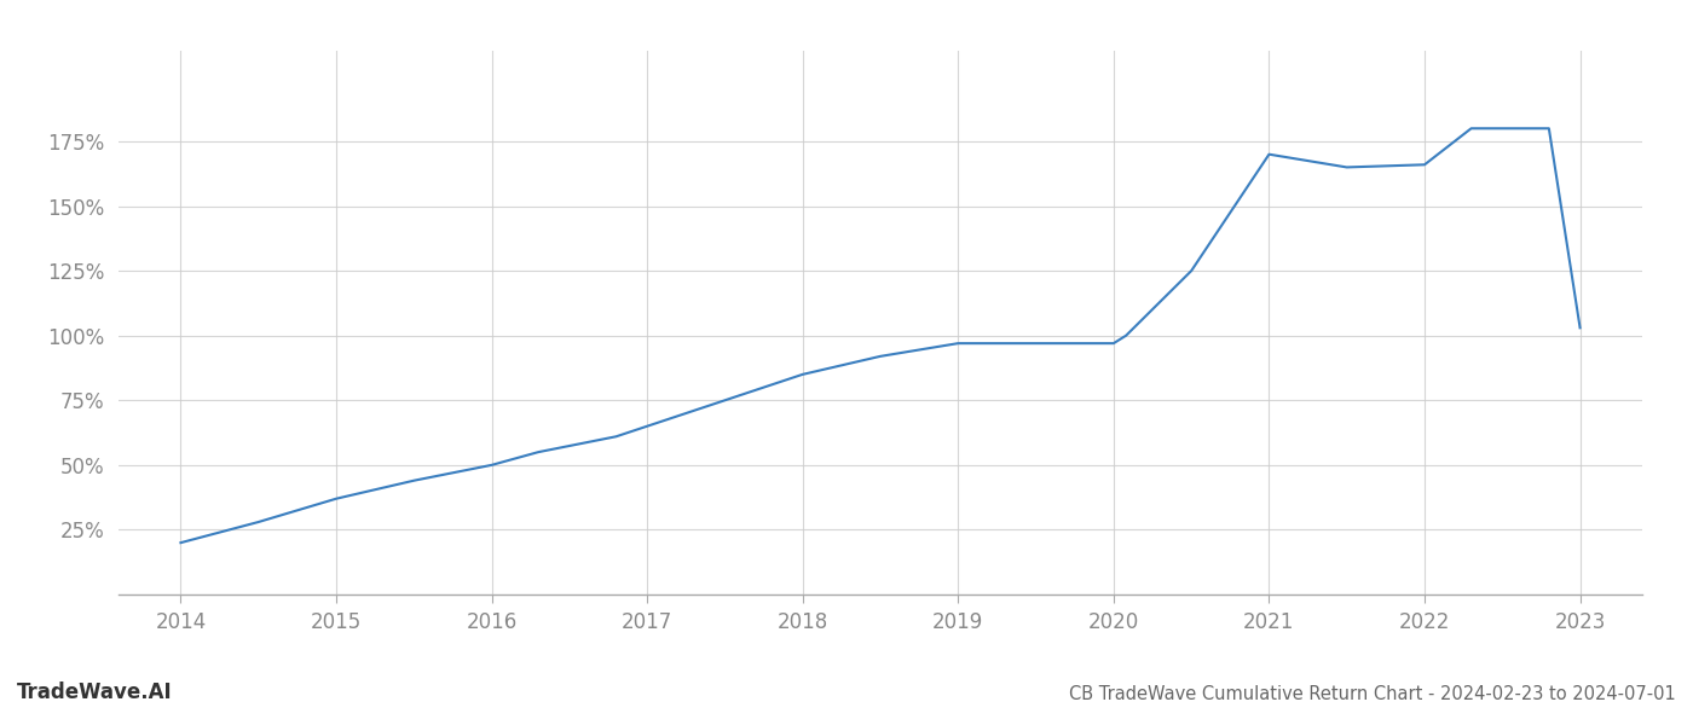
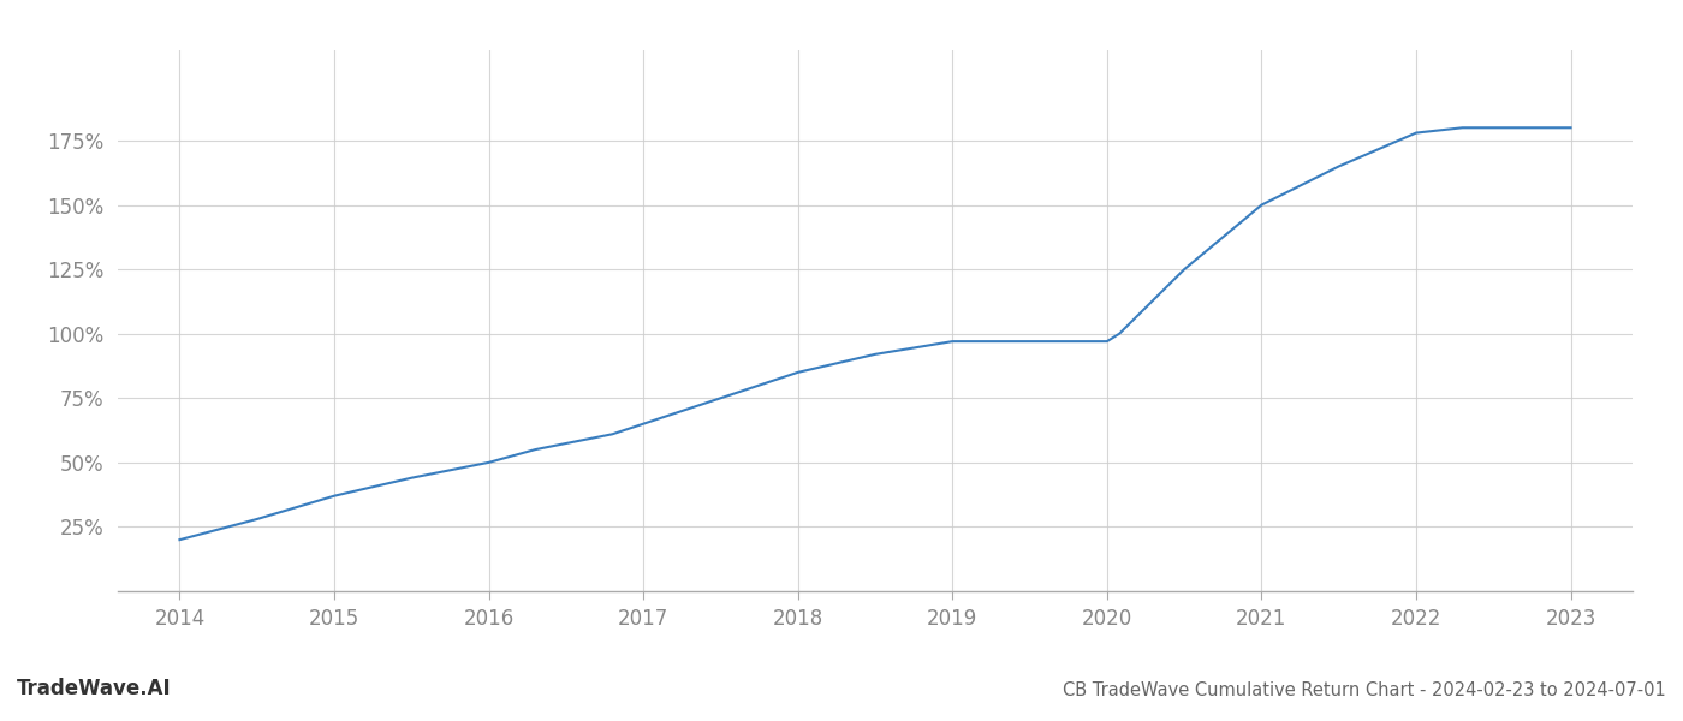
2021: 170% -> 150%
2022: 166% -> 178%
2023: 103% -> 180%
